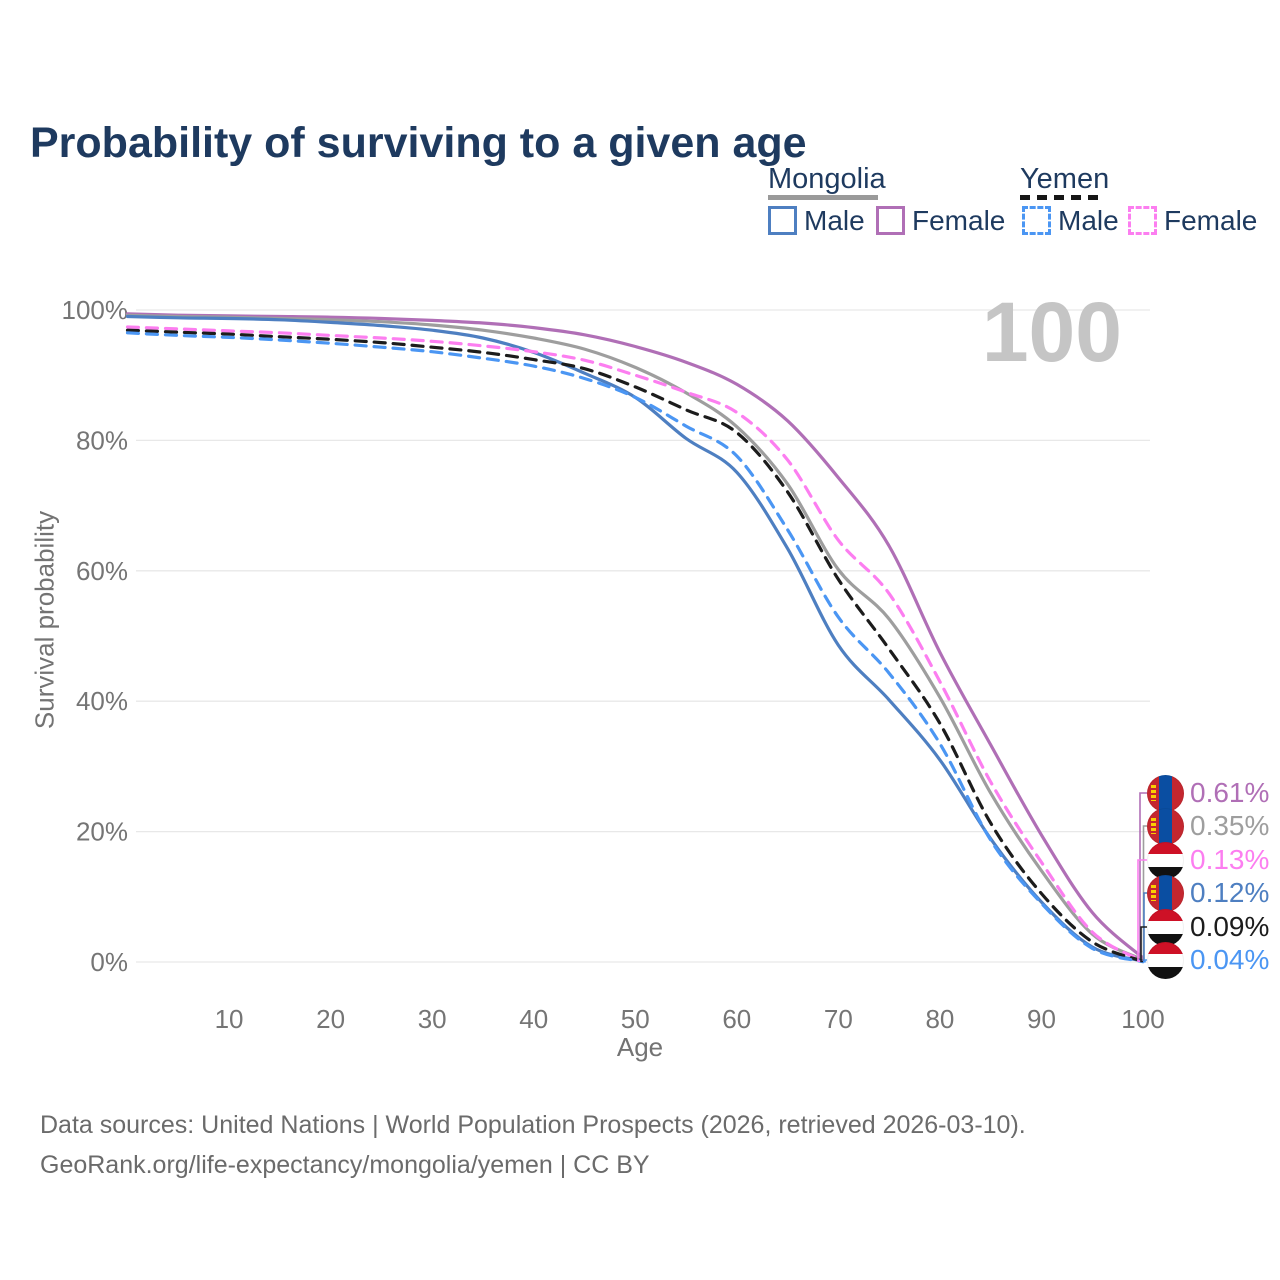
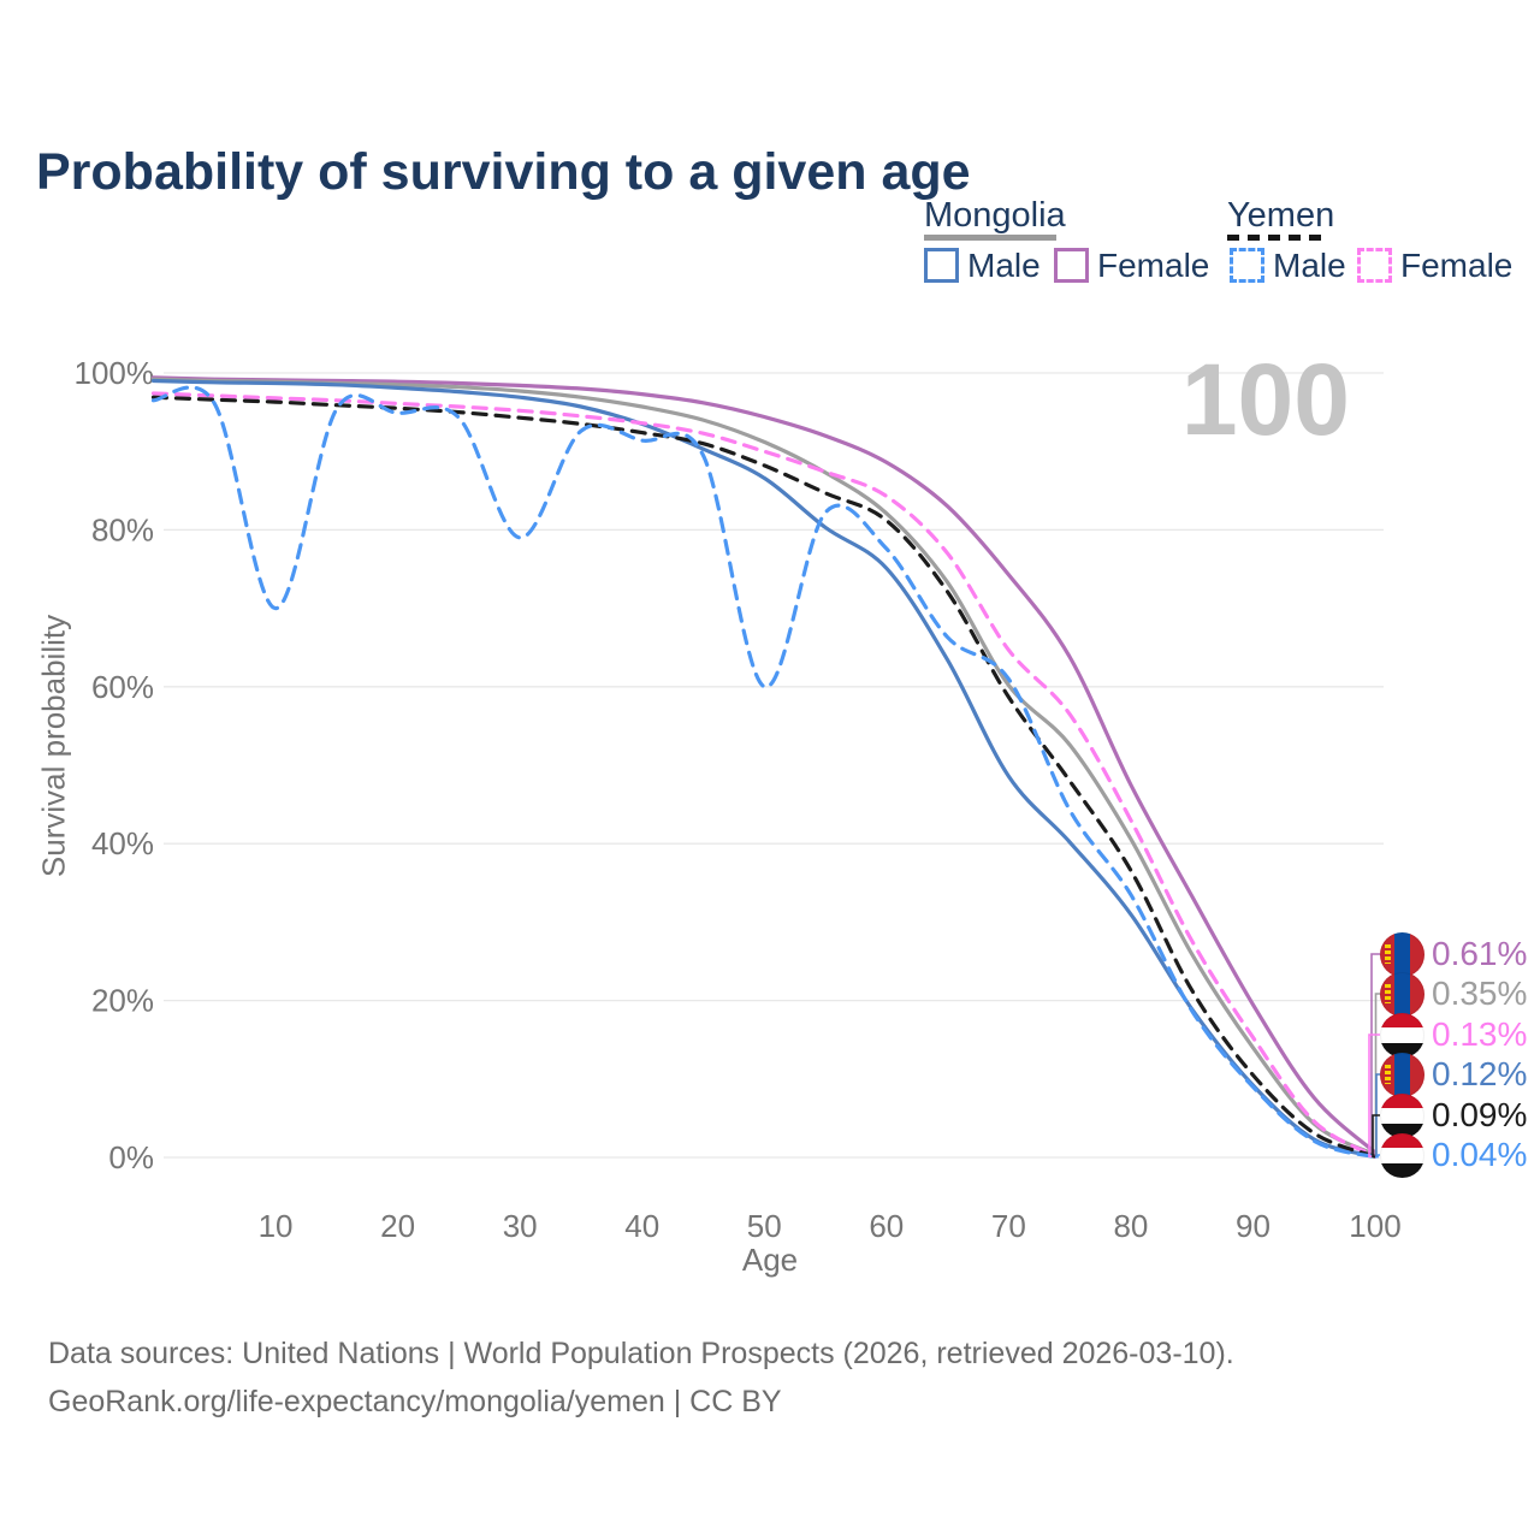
Yemen Male/10: 96% -> 70%
Yemen Male/30: 94% -> 79%
Yemen Male/50: 87% -> 60%
Yemen Male/70: 53% -> 61%
